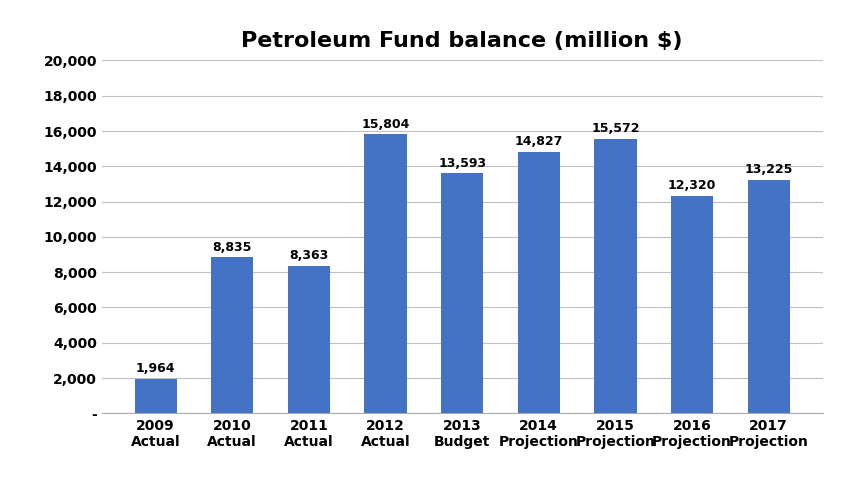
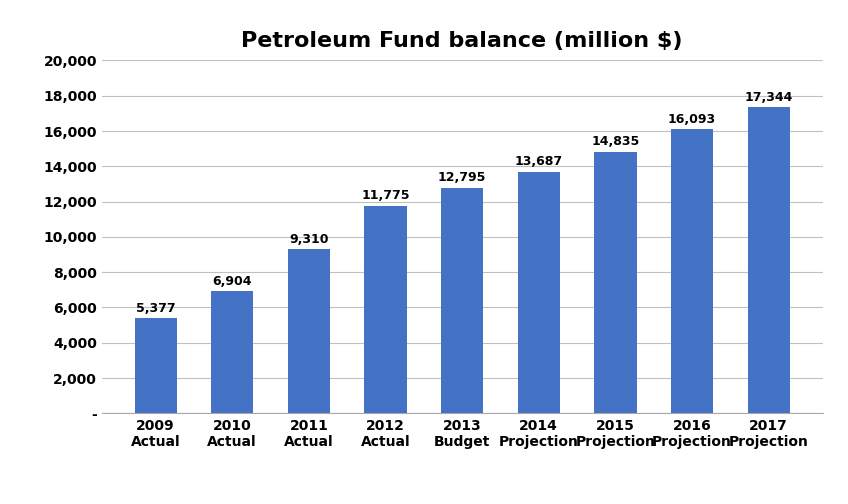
2009 Actual: 1,964 -> 5,377
2010 Actual: 8,835 -> 6,904
2011 Actual: 8,363 -> 9,310
2012 Actual: 15,804 -> 11,775
2013 Budget: 13,593 -> 12,795
2014 Projection: 14,827 -> 13,687
2015 Projection: 15,572 -> 14,835
2016 Projection: 12,320 -> 16,093
2017 Projection: 13,225 -> 17,344
